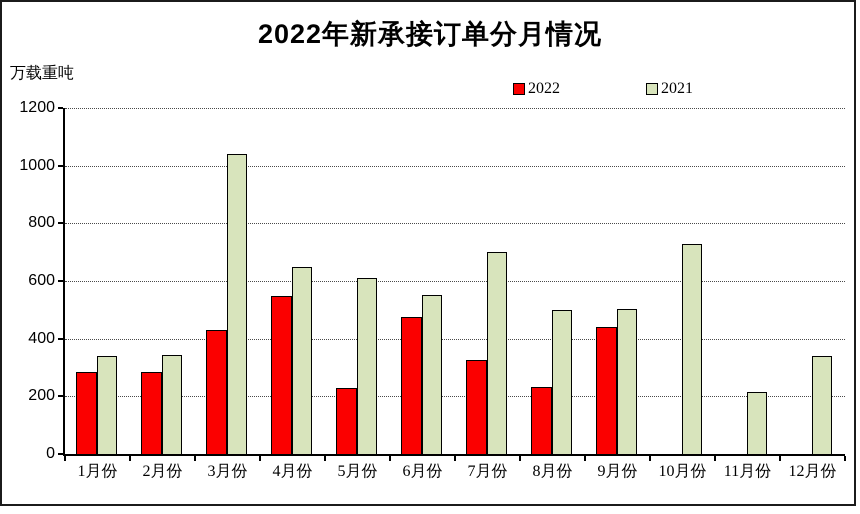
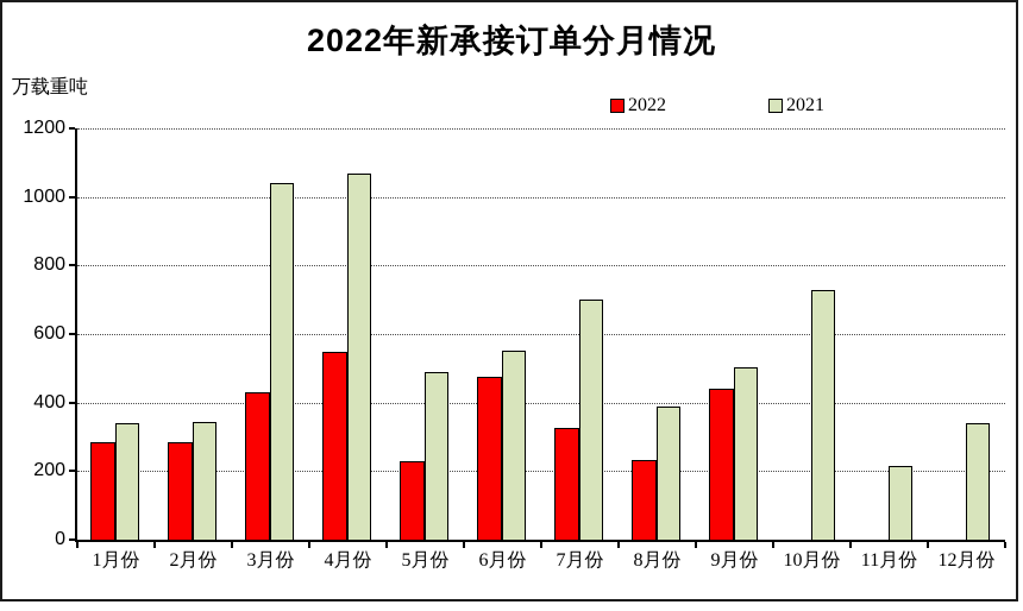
2021/4月份: 650 -> 1070
2021/5月份: 610 -> 490
2021/8月份: 500 -> 390
